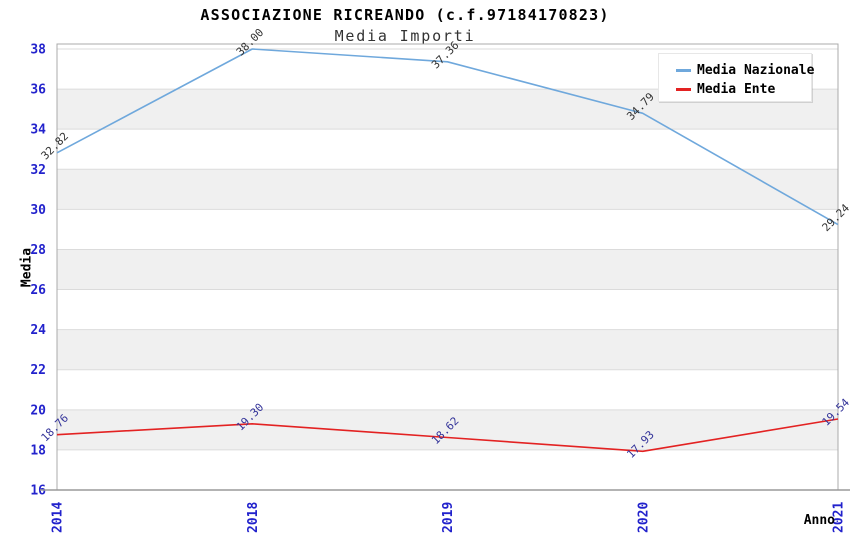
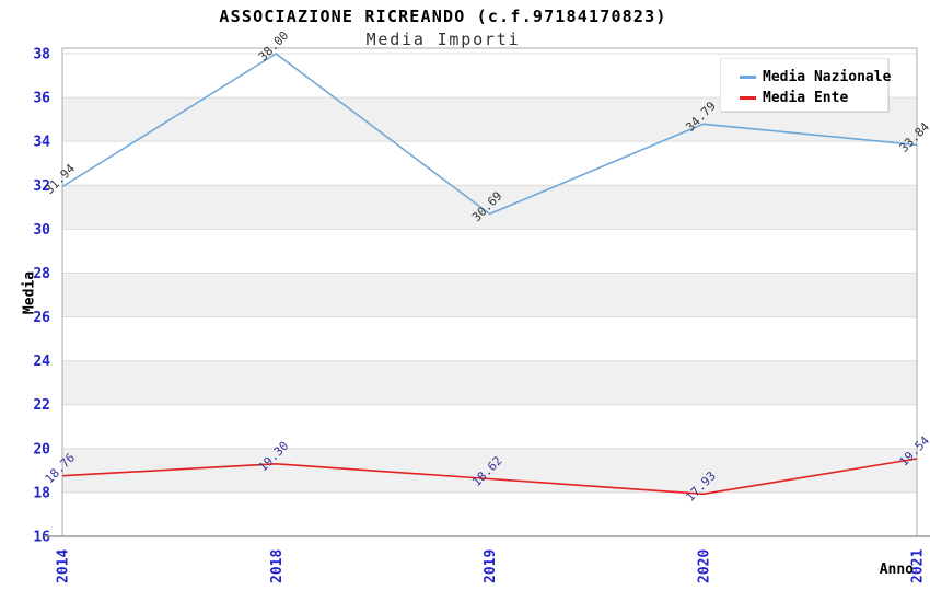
Media Nazionale/2014: 32.82 -> 31.94
Media Nazionale/2019: 37.36 -> 30.69
Media Nazionale/2021: 29.24 -> 33.84
